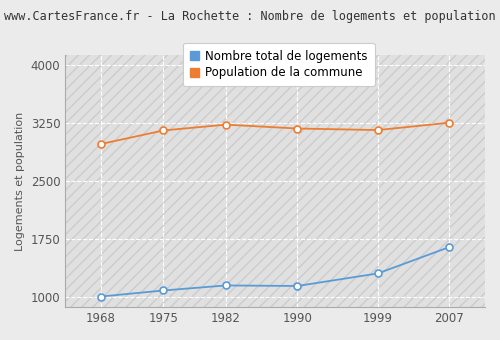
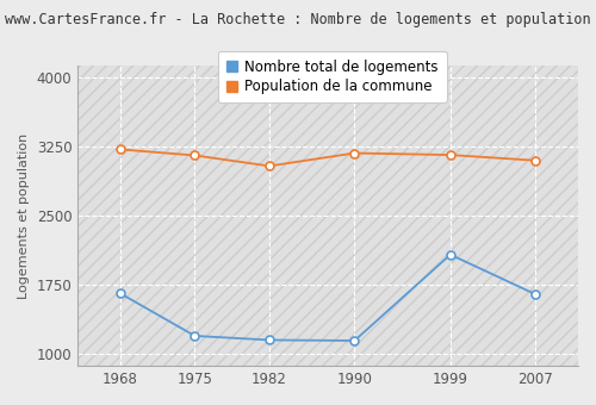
Nombre total de logements/1968: 1010 -> 1660
Population de la commune/1968: 2980 -> 3220
Nombre total de logements/1975: 1090 -> 1200
Population de la commune/1982: 3230 -> 3040
Nombre total de logements/1999: 1310 -> 2080
Population de la commune/2007: 3260 -> 3100
